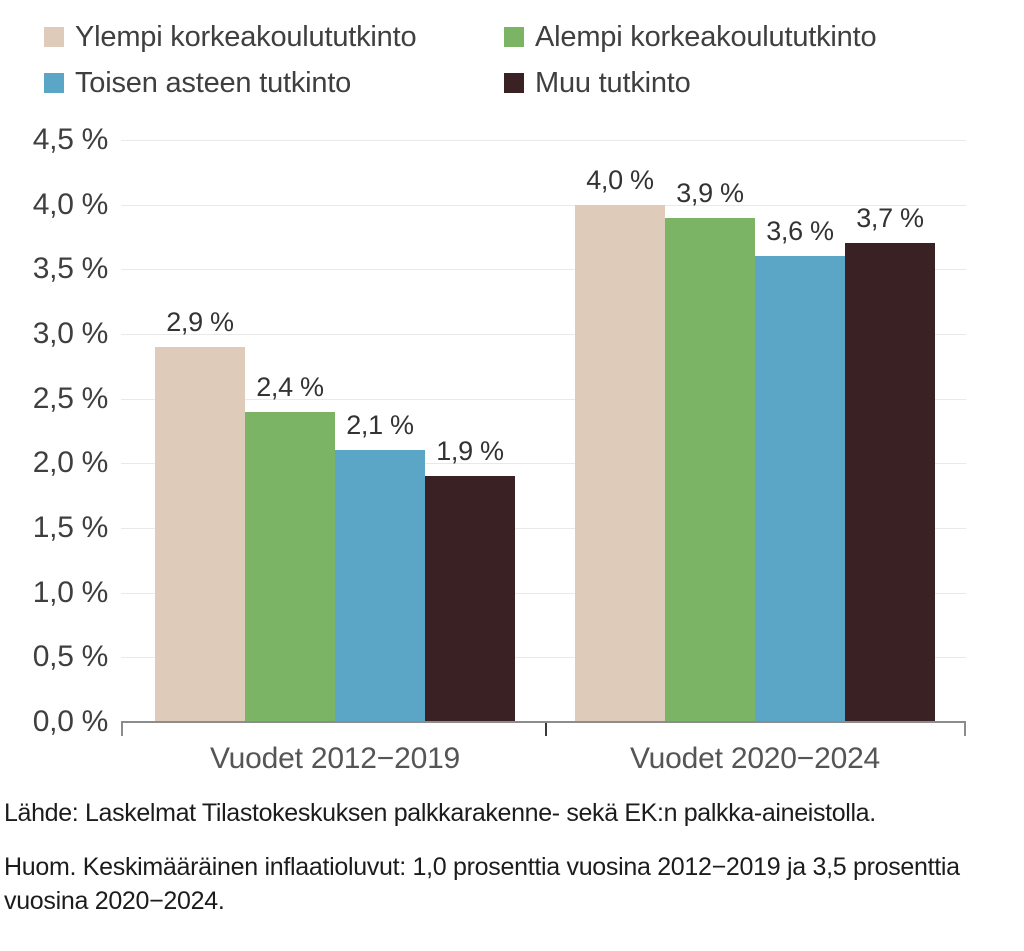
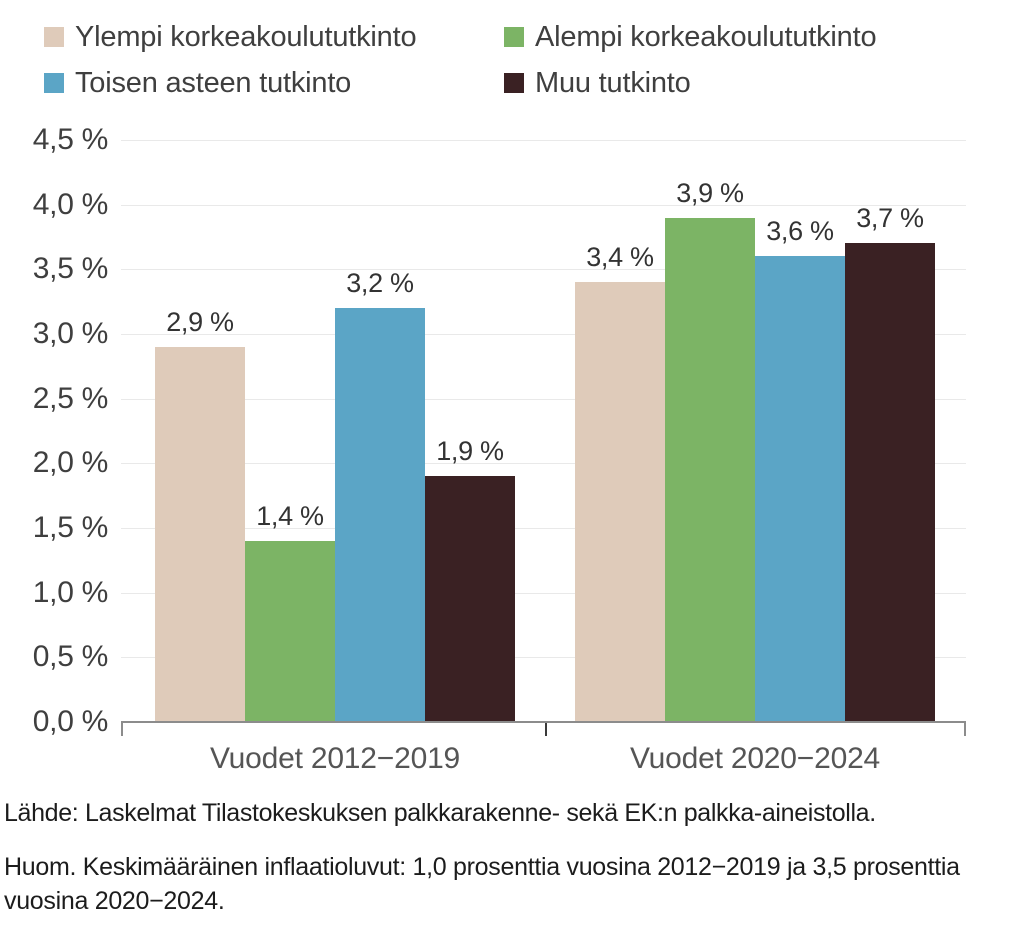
Alempi korkeakoulututkinto/Vuodet 2012−2019: 2,4 -> 1,4
Toisen asteen tutkinto/Vuodet 2012−2019: 2,1 -> 3,2
Ylempi korkeakoulututkinto/Vuodet 2020−2024: 4,0 -> 3,4
